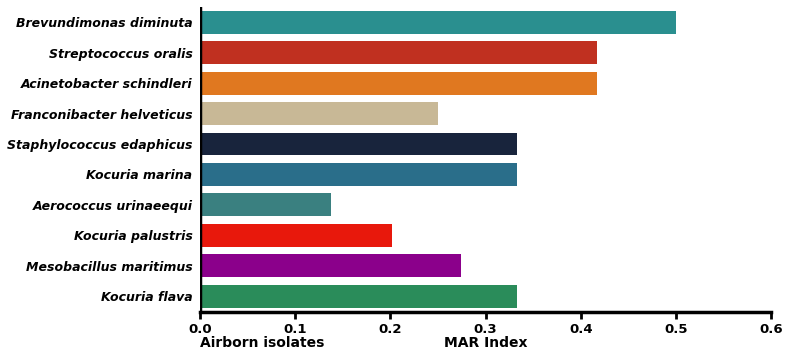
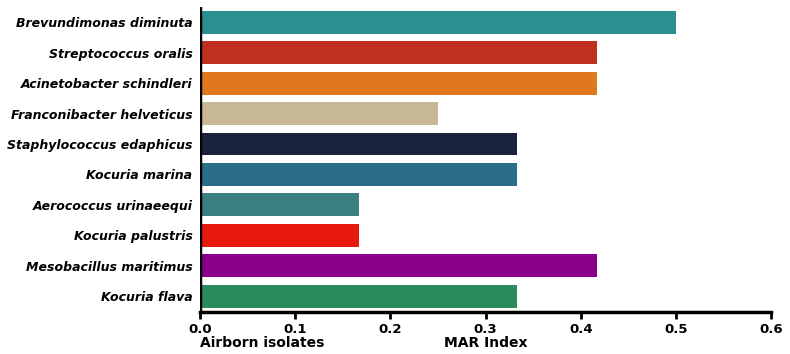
Aerococcus urinaeequi: 0.138 -> 0.167
Kocuria palustris: 0.202 -> 0.167
Mesobacillus maritimus: 0.274 -> 0.417
